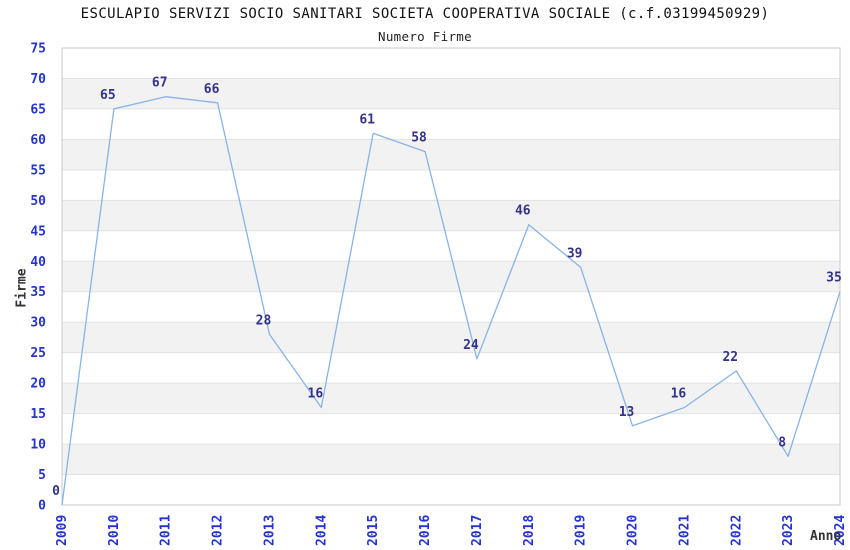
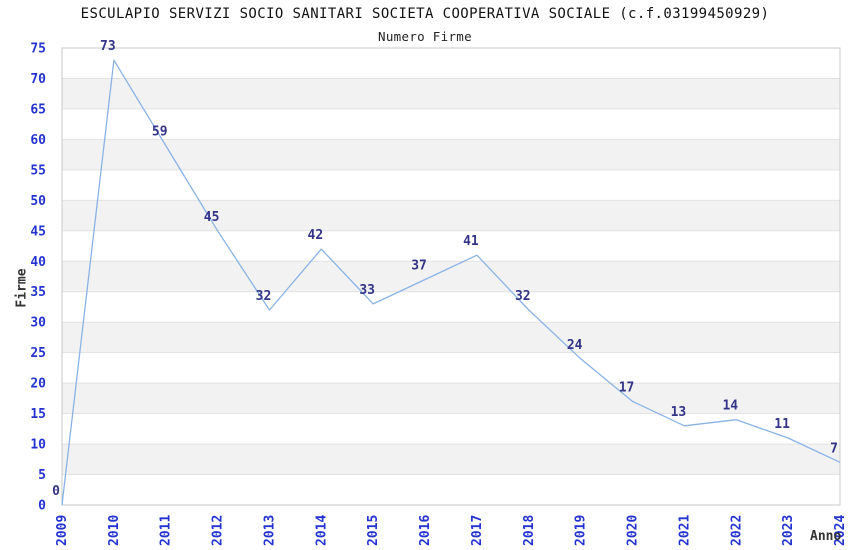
2010: 65 -> 73
2011: 67 -> 59
2012: 66 -> 45
2013: 28 -> 32
2014: 16 -> 42
2015: 61 -> 33
2016: 58 -> 37
2017: 24 -> 41
2018: 46 -> 32
2019: 39 -> 24
2020: 13 -> 17
2021: 16 -> 13
2022: 22 -> 14
2023: 8 -> 11
2024: 35 -> 7
